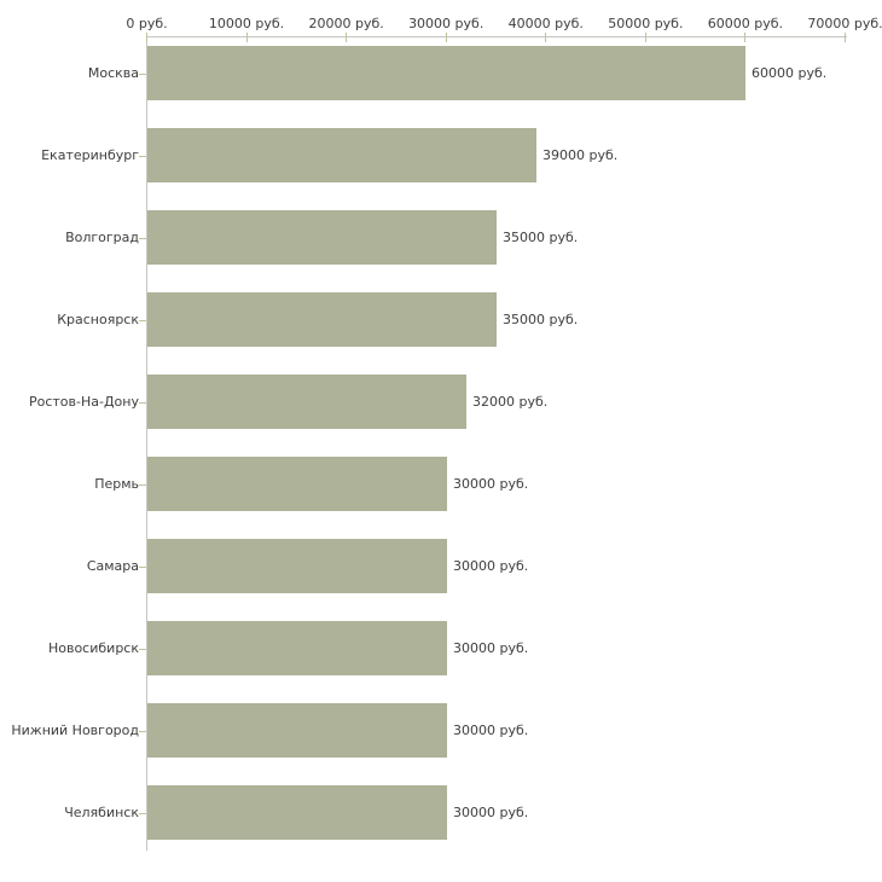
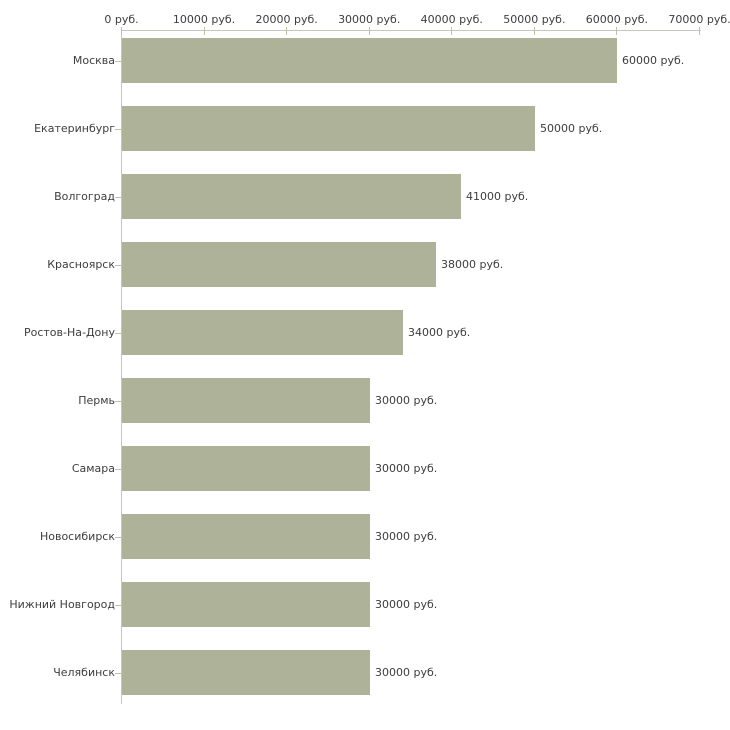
Екатеринбург: 39000 -> 50000
Волгоград: 35000 -> 41000
Красноярск: 35000 -> 38000
Ростов-На-Дону: 32000 -> 34000
